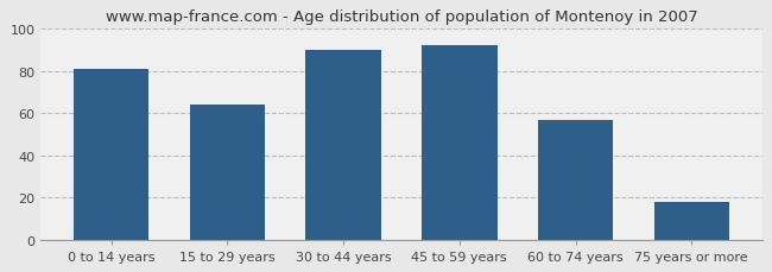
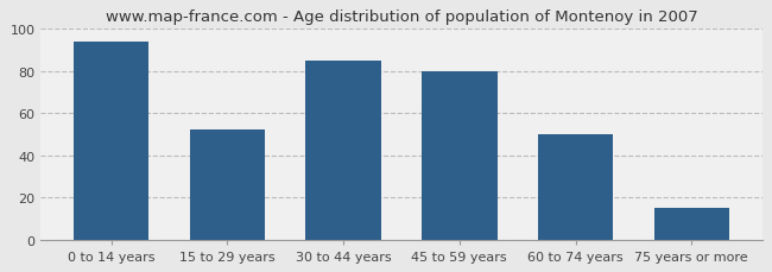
0 to 14 years: 81 -> 94
15 to 29 years: 64 -> 52
30 to 44 years: 90 -> 85
45 to 59 years: 92 -> 80
60 to 74 years: 57 -> 50
75 years or more: 18 -> 15
